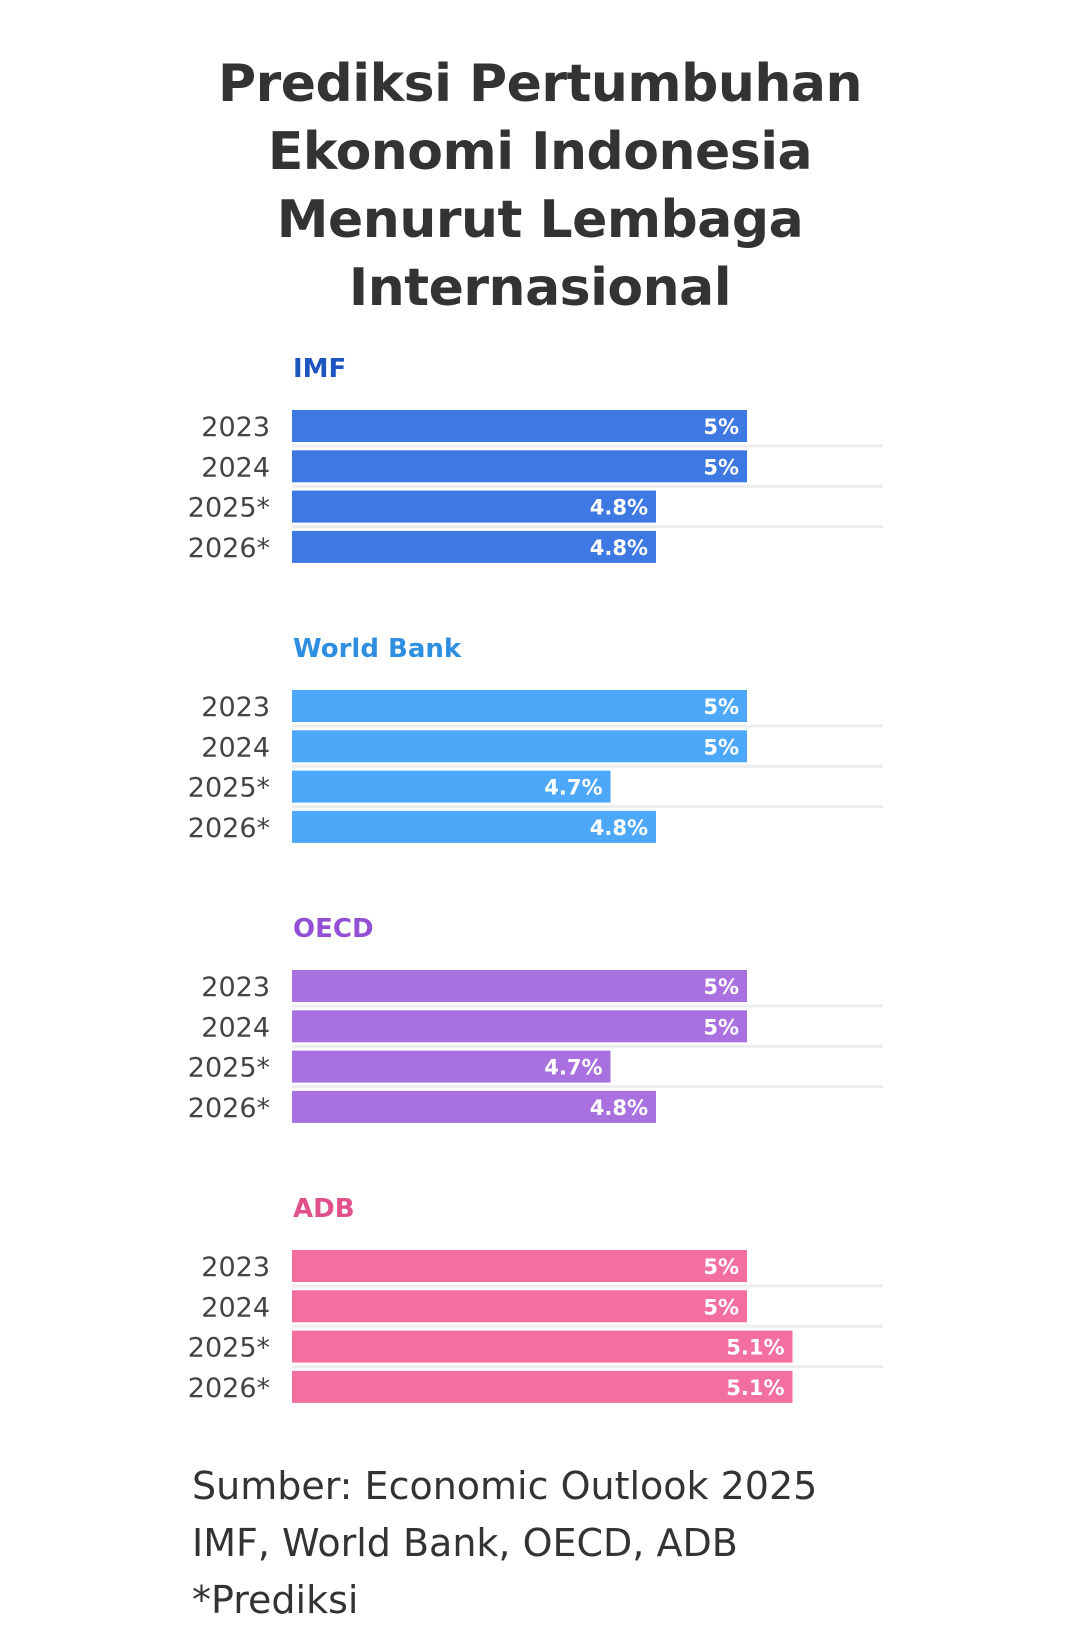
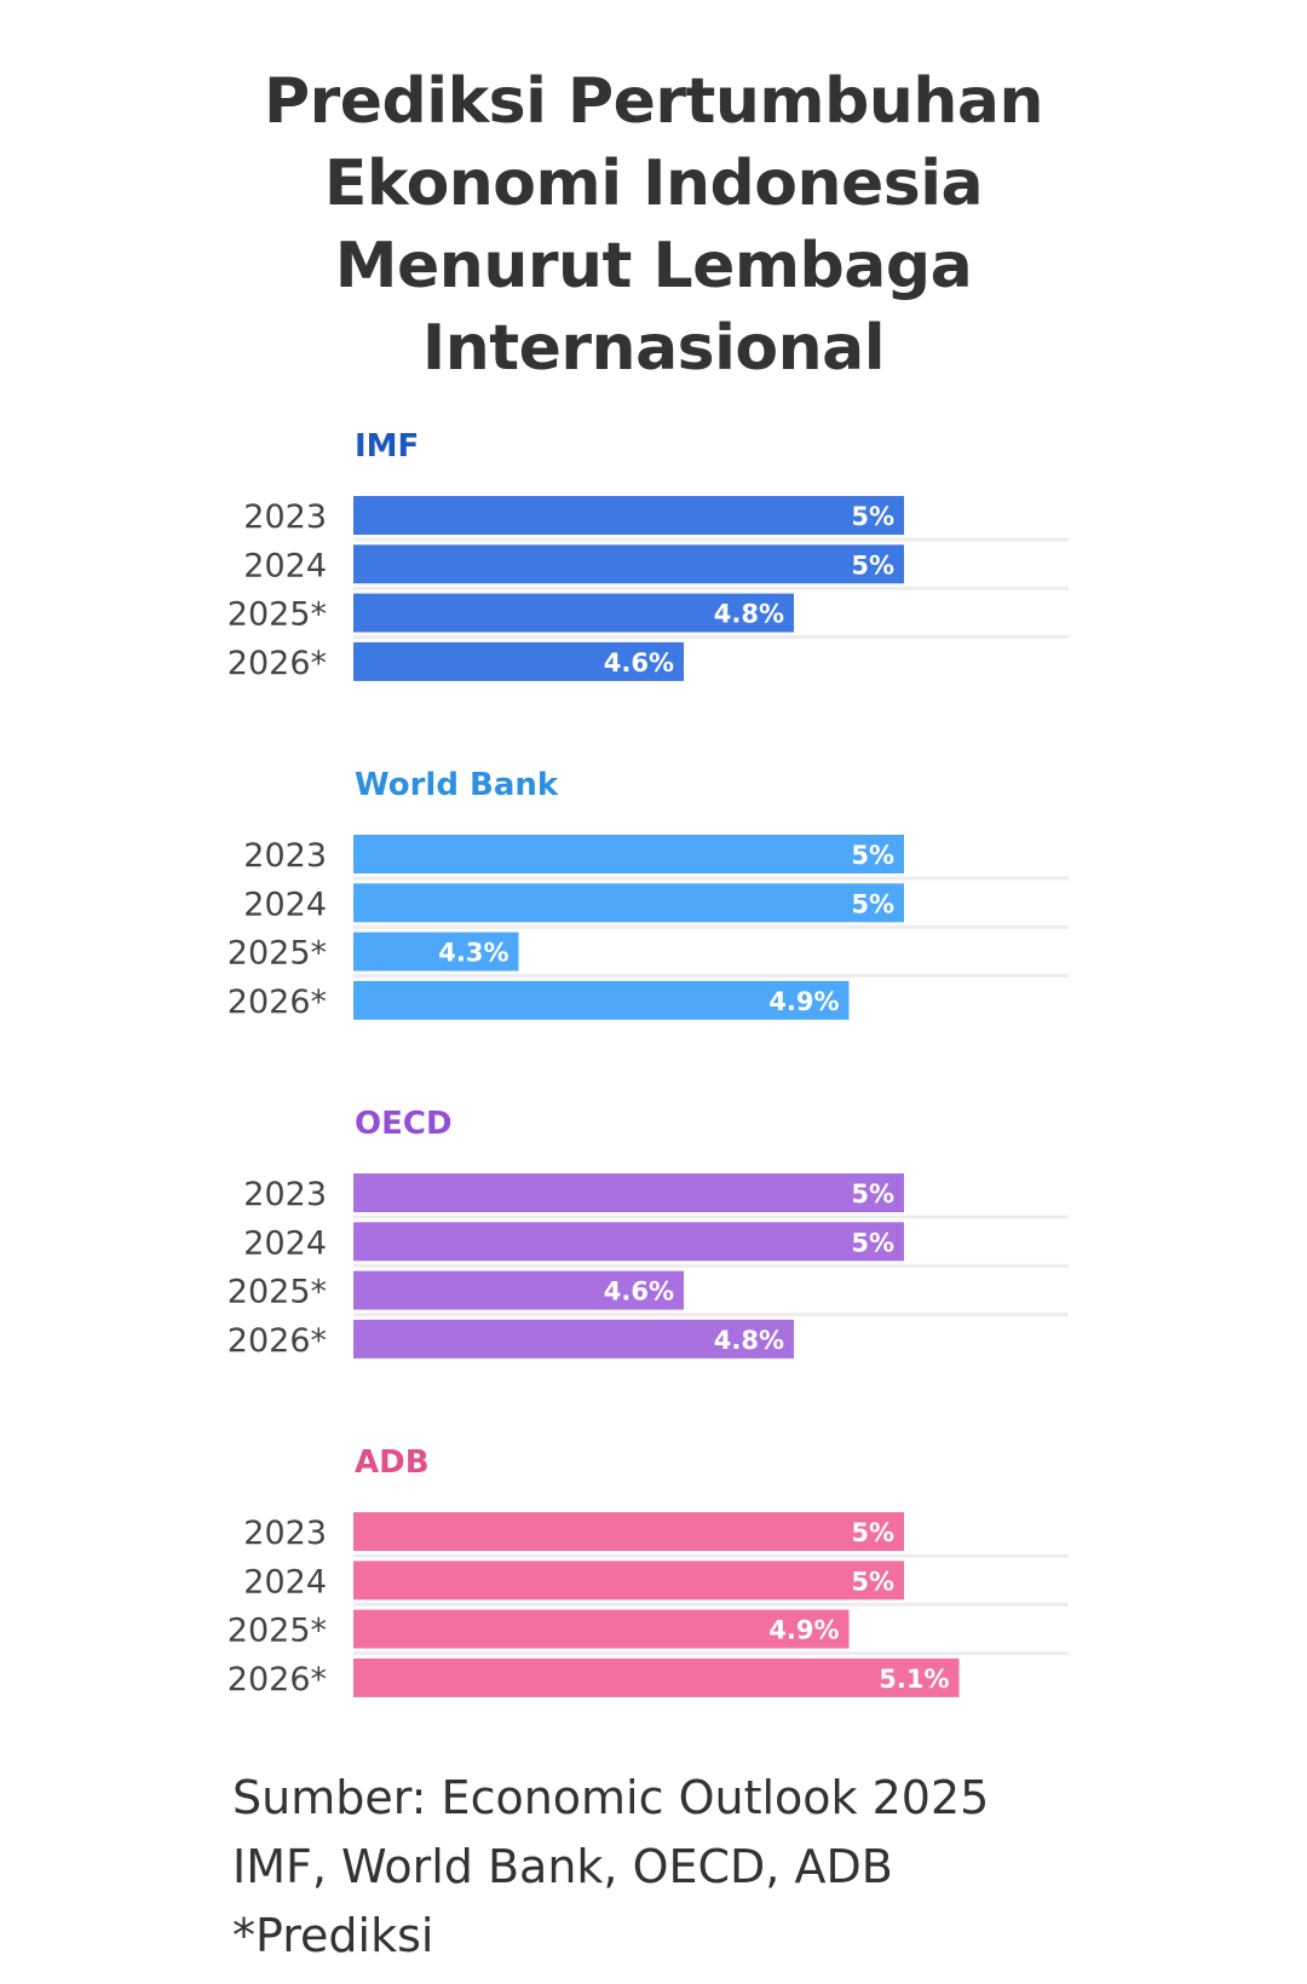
World Bank/2025*: 4.7% -> 4.3%
OECD/2025*: 4.7% -> 4.6%
ADB/2025*: 5.1% -> 4.9%
IMF/2026*: 4.8% -> 4.6%
World Bank/2026*: 4.8% -> 4.9%
